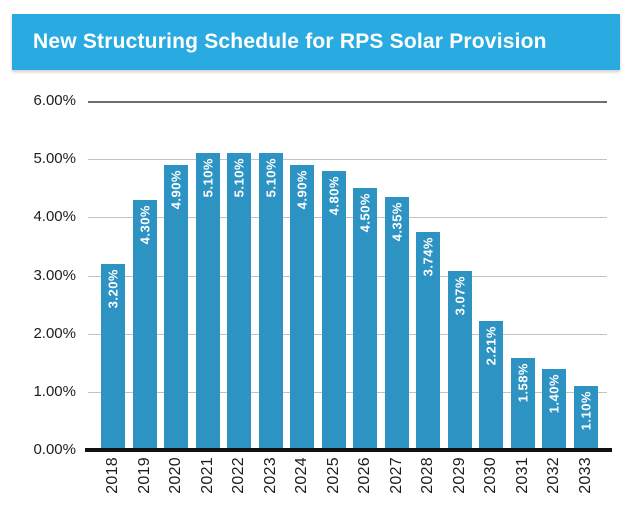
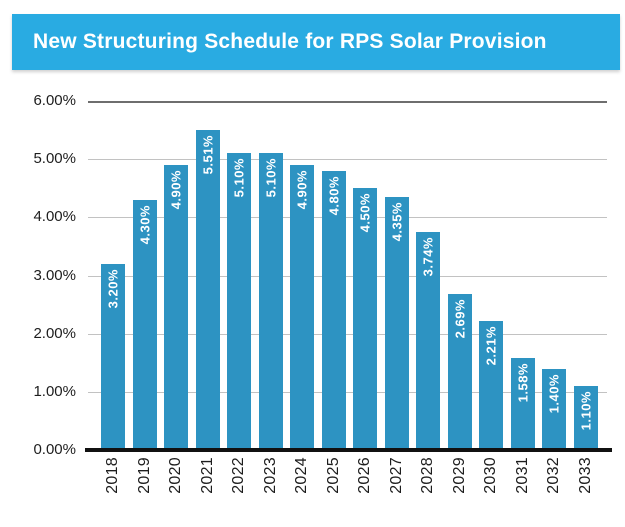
2021: 5.10% -> 5.51%
2029: 3.07% -> 2.69%
